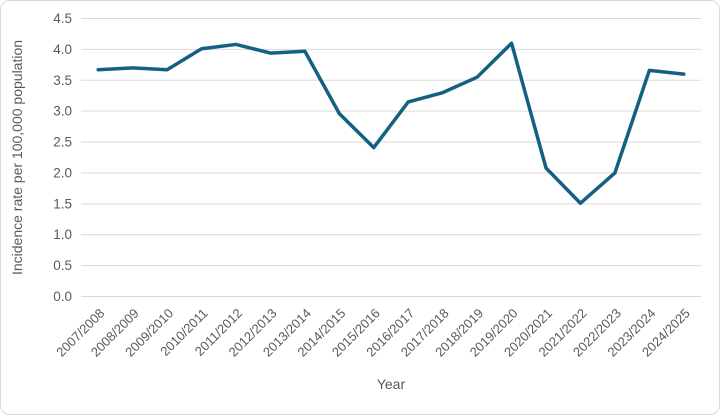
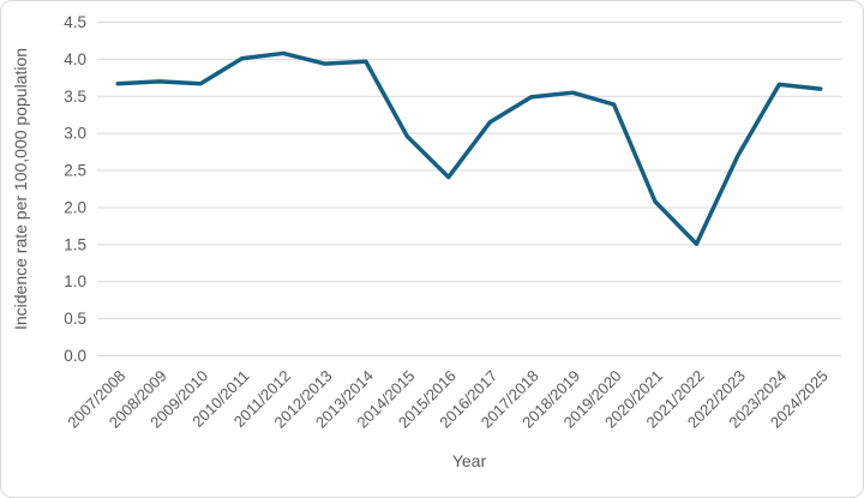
2017/2018: 3.3 -> 3.5
2019/2020: 4.1 -> 3.4
2022/2023: 2.0 -> 2.7
